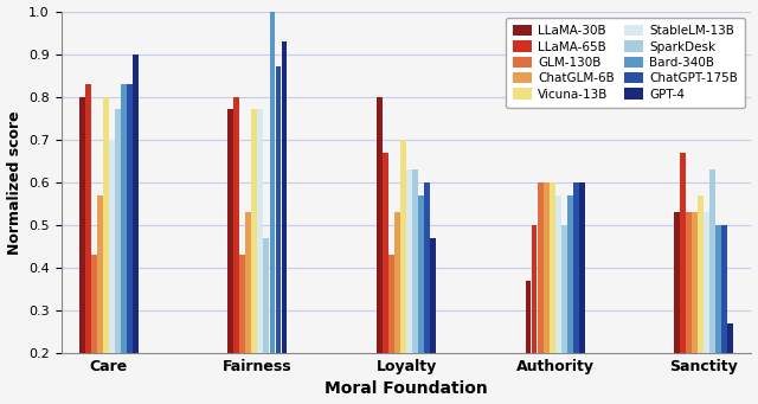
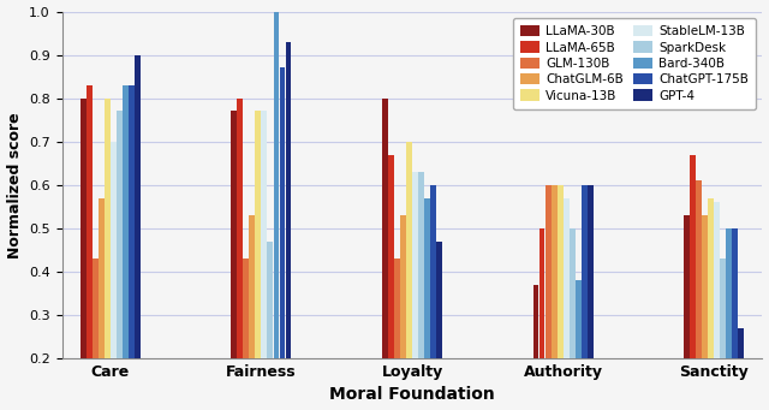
Bard-340B/Authority: 0.57 -> 0.38
GLM-130B/Sanctity: 0.53 -> 0.61
StableLM-13B/Sanctity: 0.53 -> 0.56
SparkDesk/Sanctity: 0.63 -> 0.43
